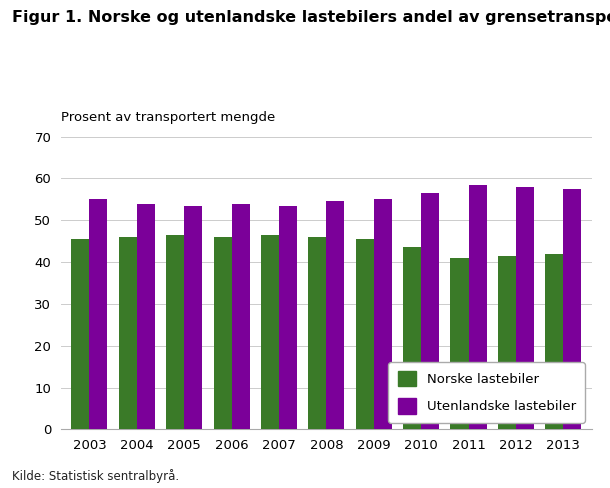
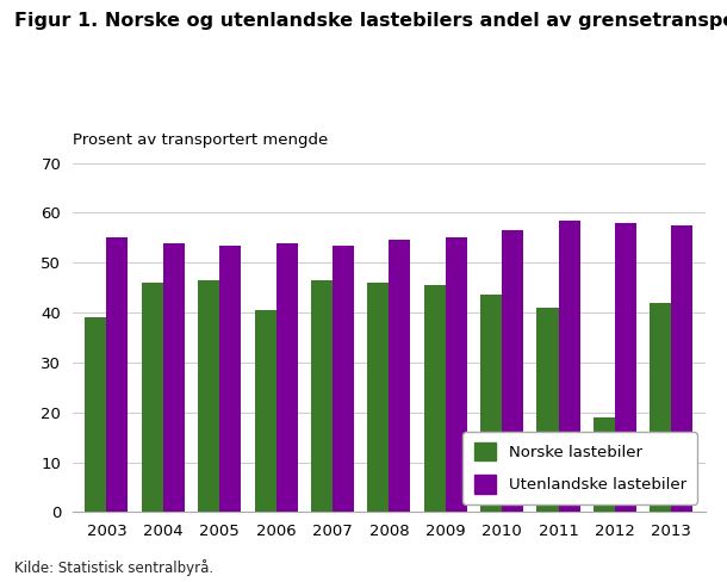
Norske lastebiler/2003: 45.5 -> 39.0
Norske lastebiler/2006: 46.0 -> 40.5
Norske lastebiler/2012: 41.5 -> 19.0
